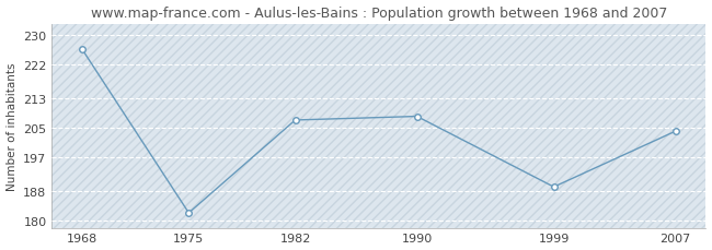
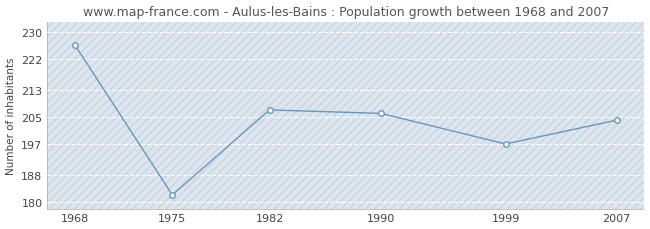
1990: 208 -> 206
1999: 189 -> 197
